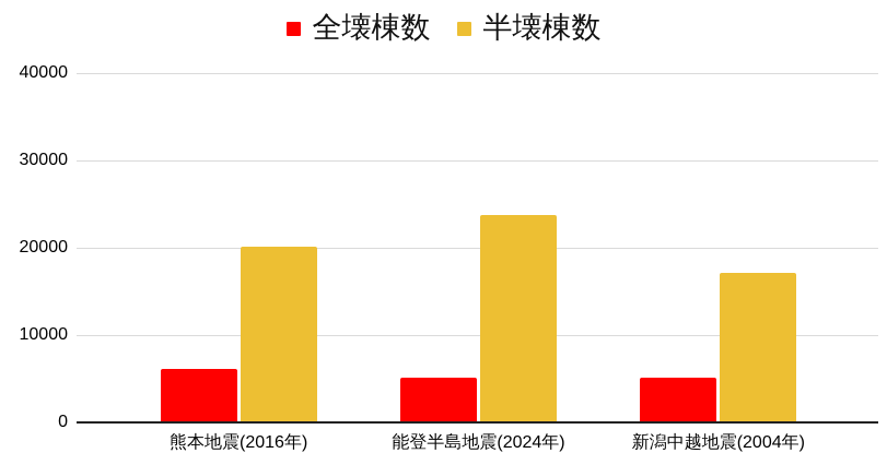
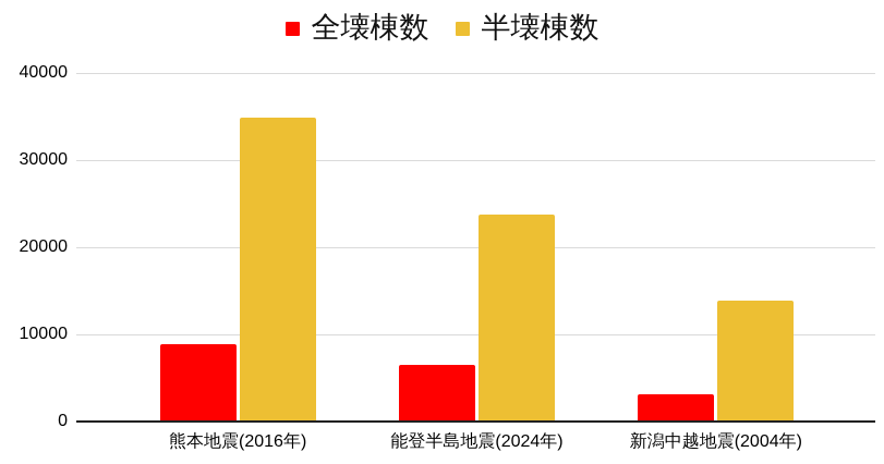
全壊棟数/熊本地震(2016年): 6000 -> 9000
半壊棟数/熊本地震(2016年): 20000 -> 35000
全壊棟数/能登半島地震(2024年): 5000 -> 6000
全壊棟数/新潟中越地震(2004年): 5000 -> 3000
半壊棟数/新潟中越地震(2004年): 17000 -> 14000
